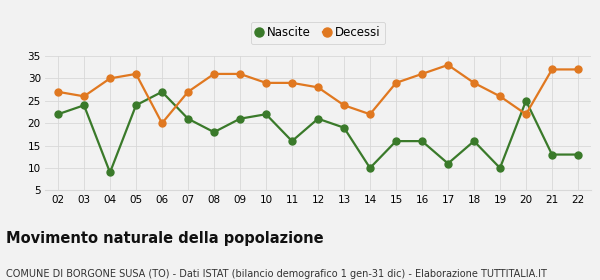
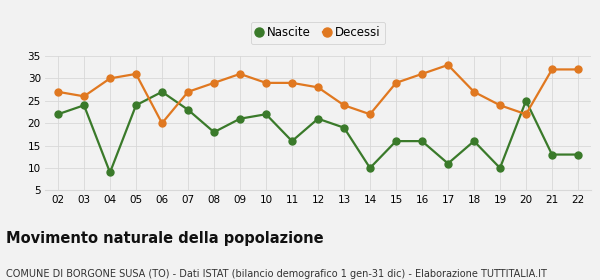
Nascite/07: 21 -> 23
Decessi/08: 31 -> 29
Decessi/18: 29 -> 27
Decessi/19: 26 -> 24
